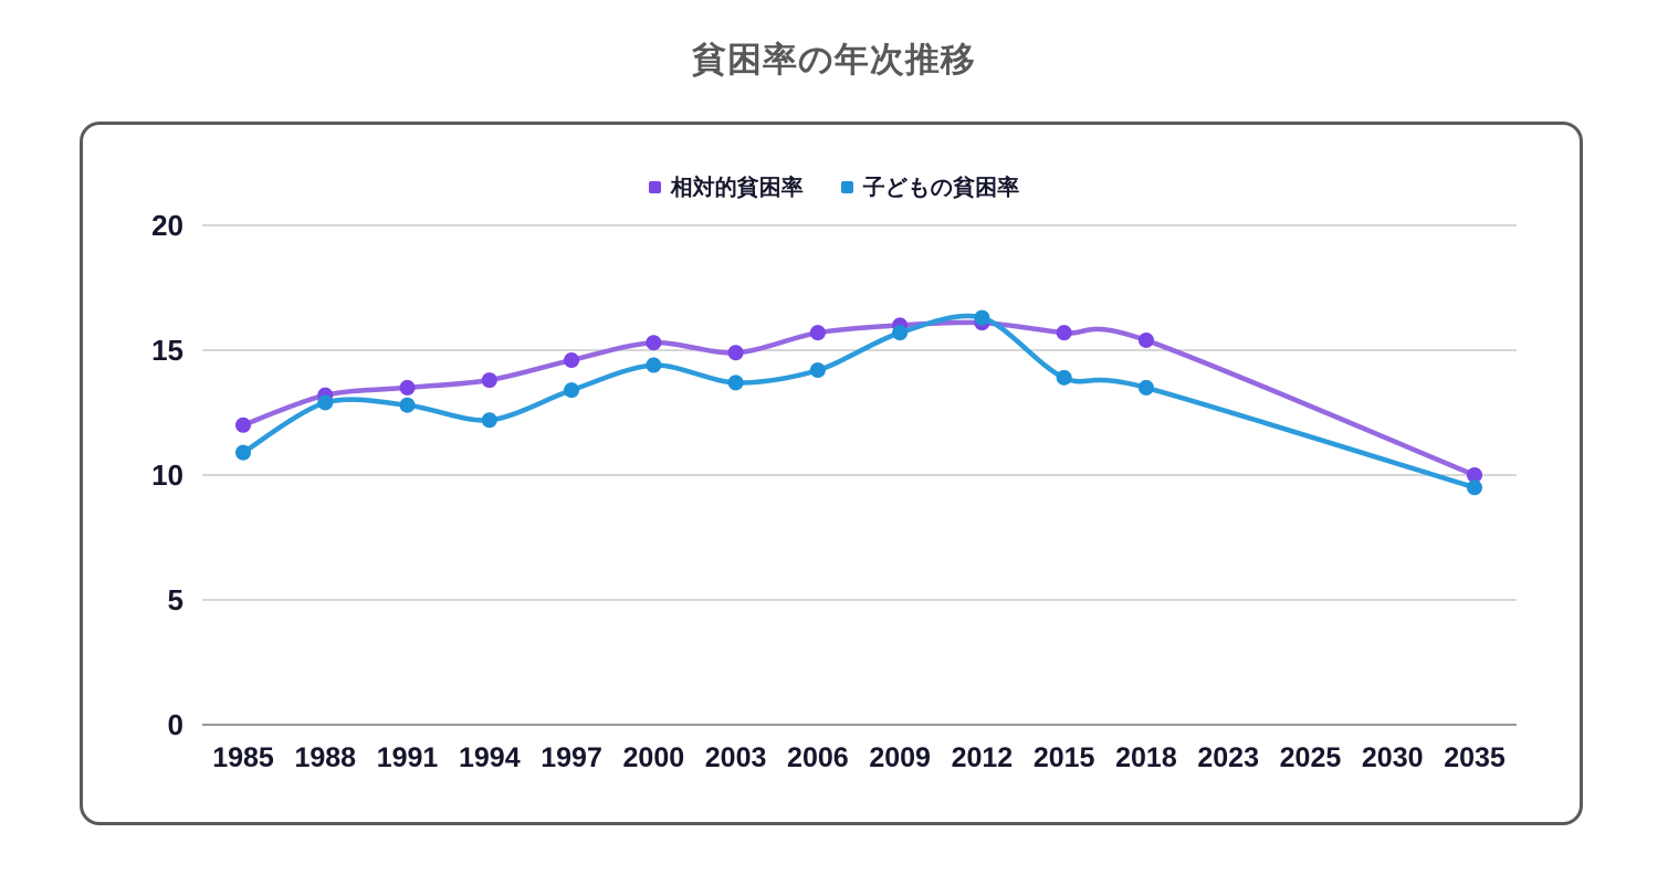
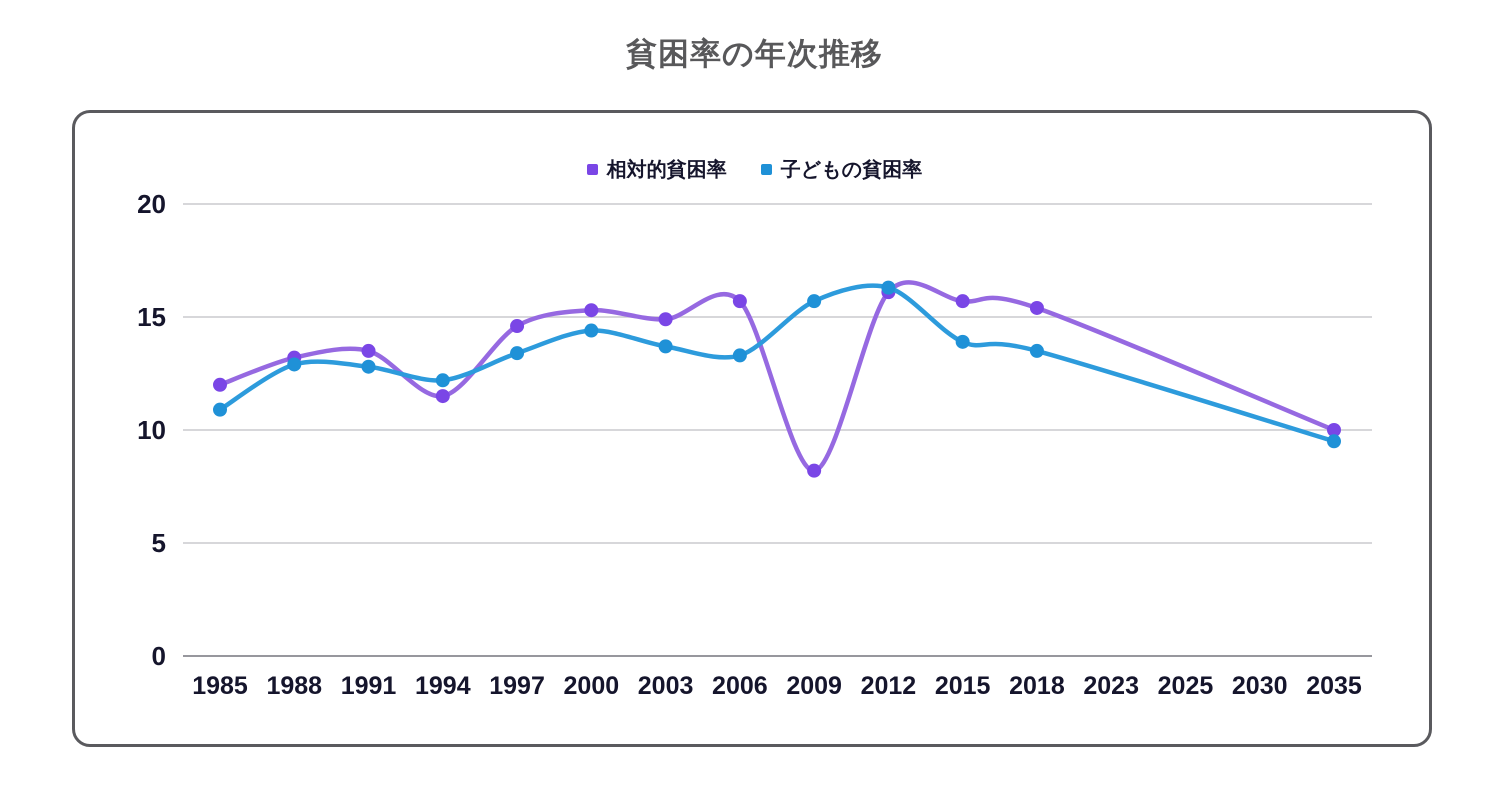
相対的貧困率/1994: 13.8 -> 11.5
子どもの貧困率/2006: 14.2 -> 13.3
相対的貧困率/2009: 16.0 -> 8.2
